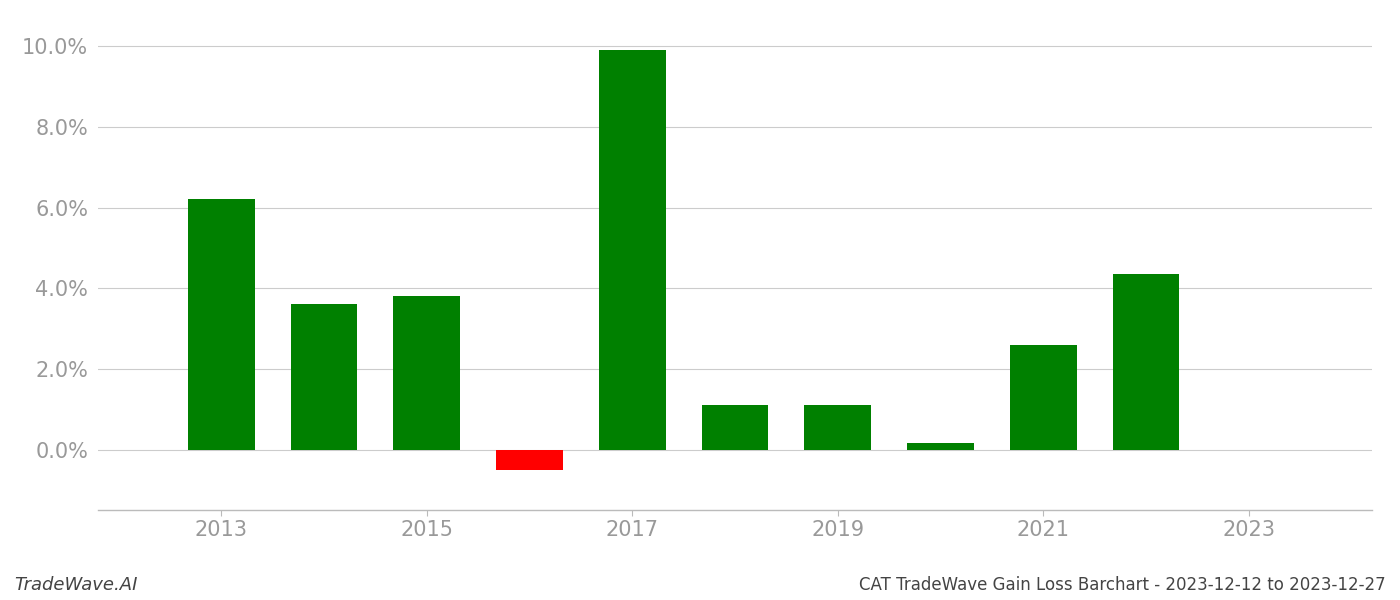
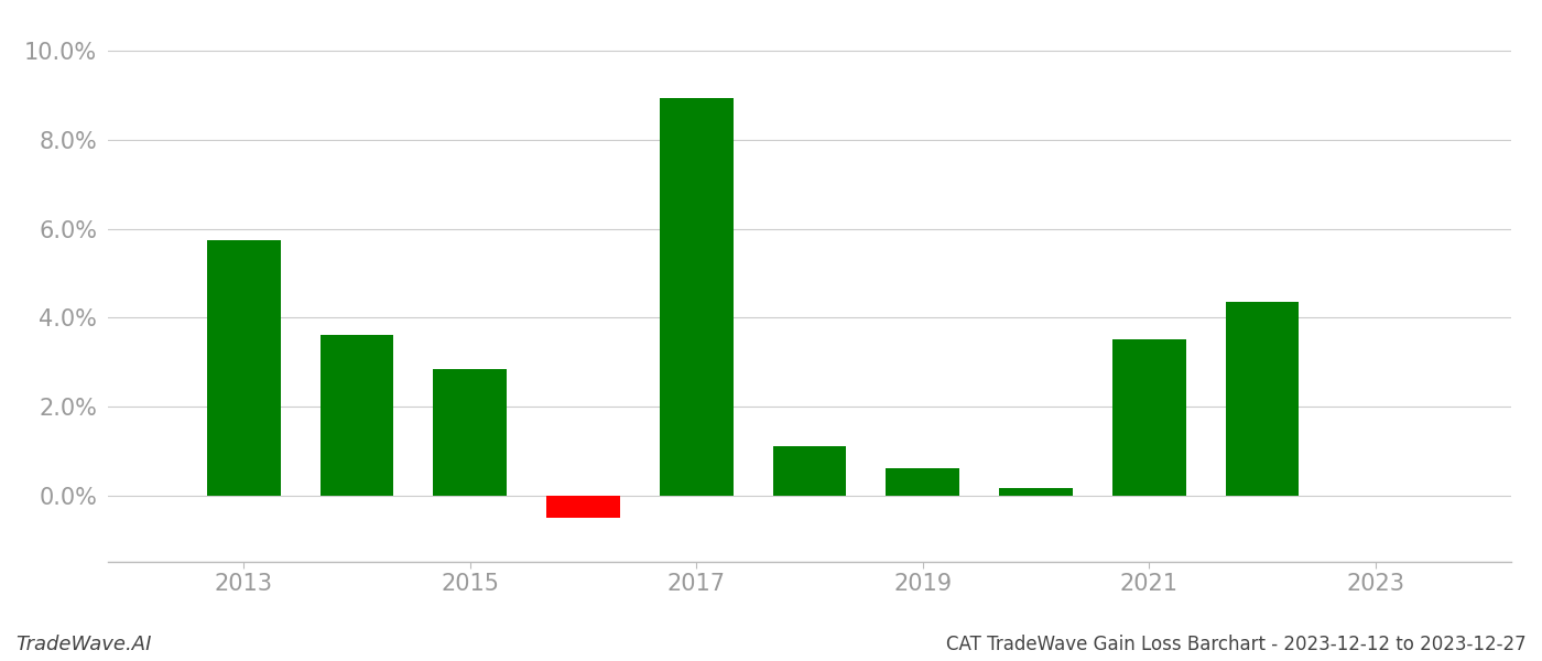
2013: 6.20% -> 5.75%
2015: 3.80% -> 2.85%
2017: 9.90% -> 8.95%
2019: 1.10% -> 0.60%
2021: 2.60% -> 3.50%
